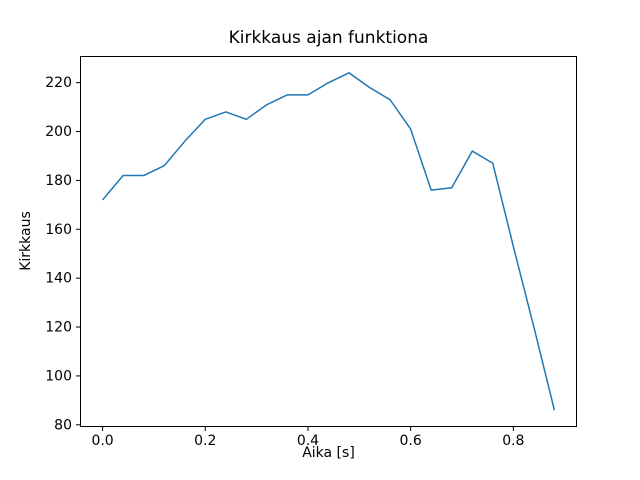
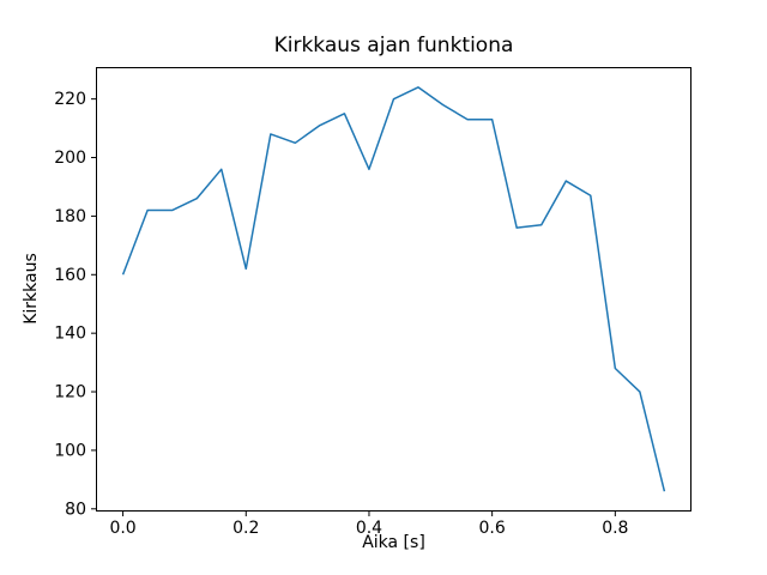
0.0: 172 -> 160
0.2: 205 -> 162
0.4: 215 -> 196
0.6: 201 -> 213
0.8: 153 -> 128
